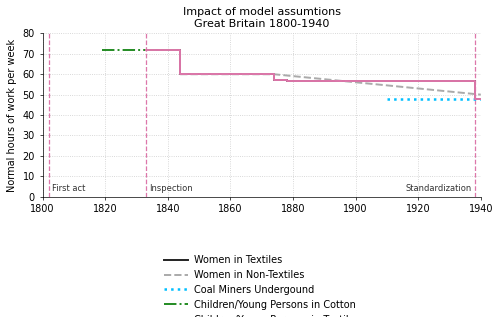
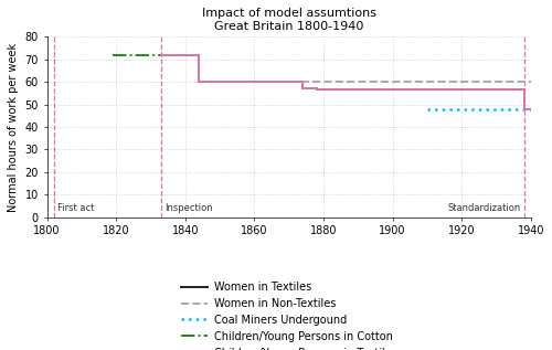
Women in Non-Textiles/1940: 50 -> 60
